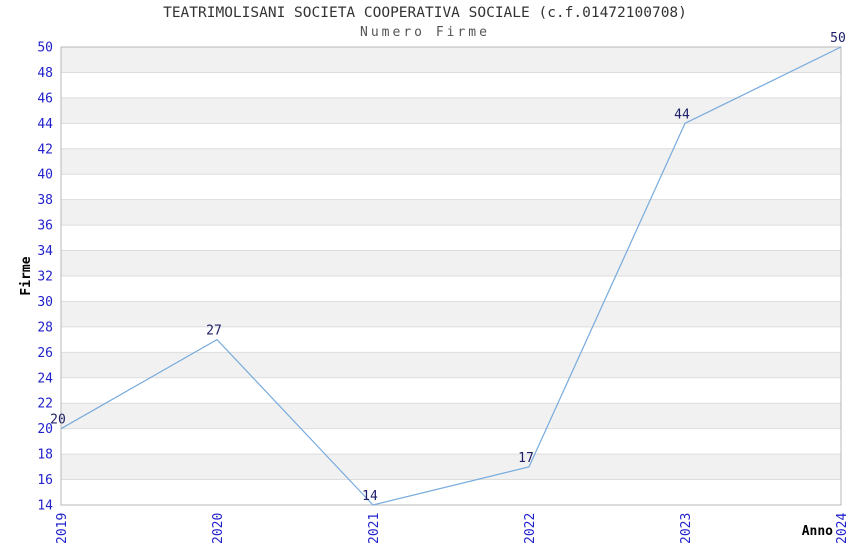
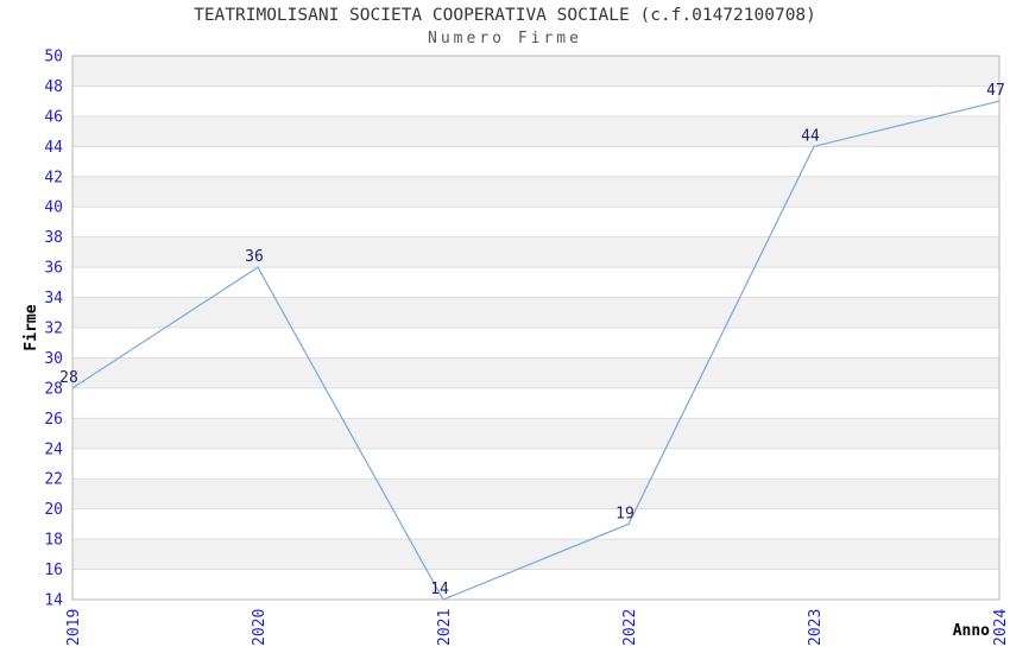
2019: 20 -> 28
2020: 27 -> 36
2022: 17 -> 19
2024: 50 -> 47
